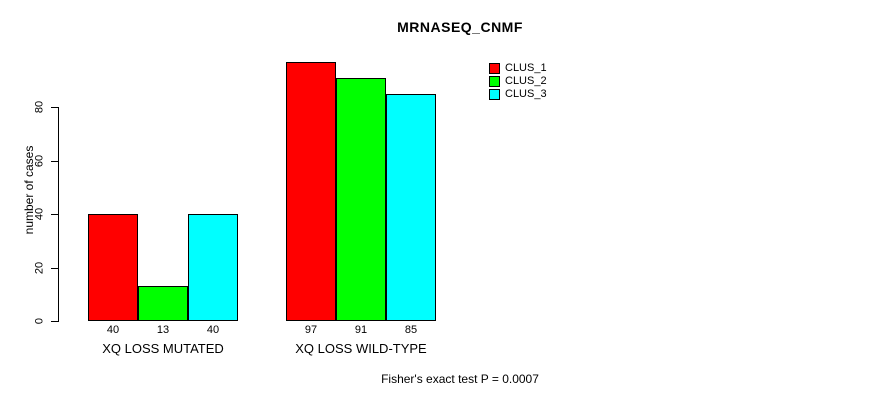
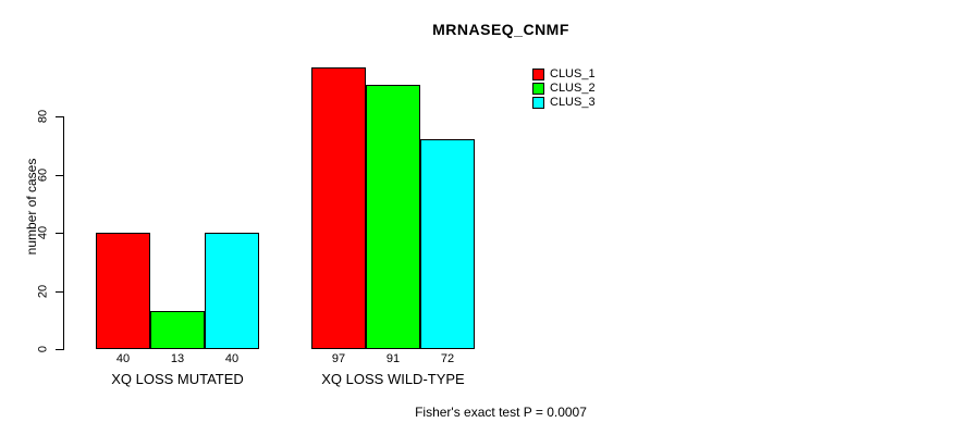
CLUS_3/XQ LOSS WILD-TYPE: 85 -> 72
